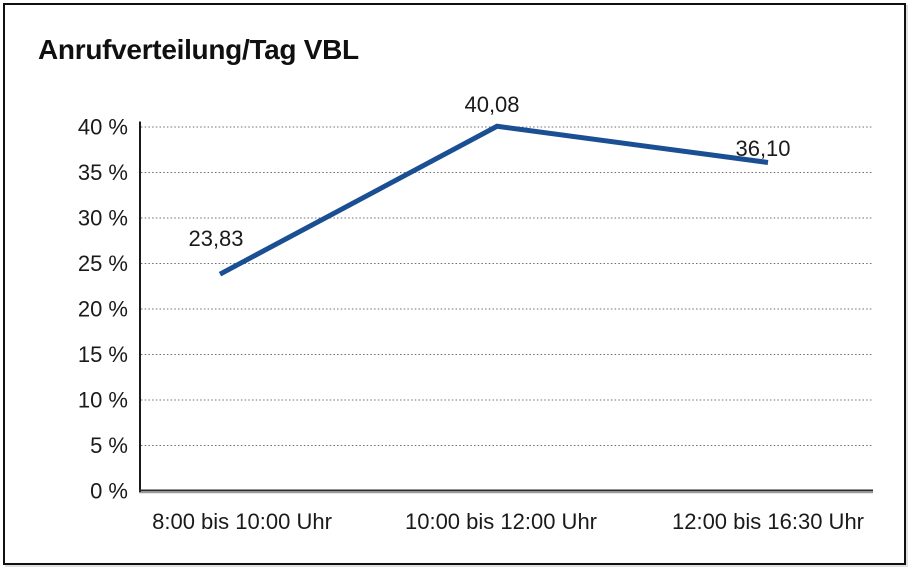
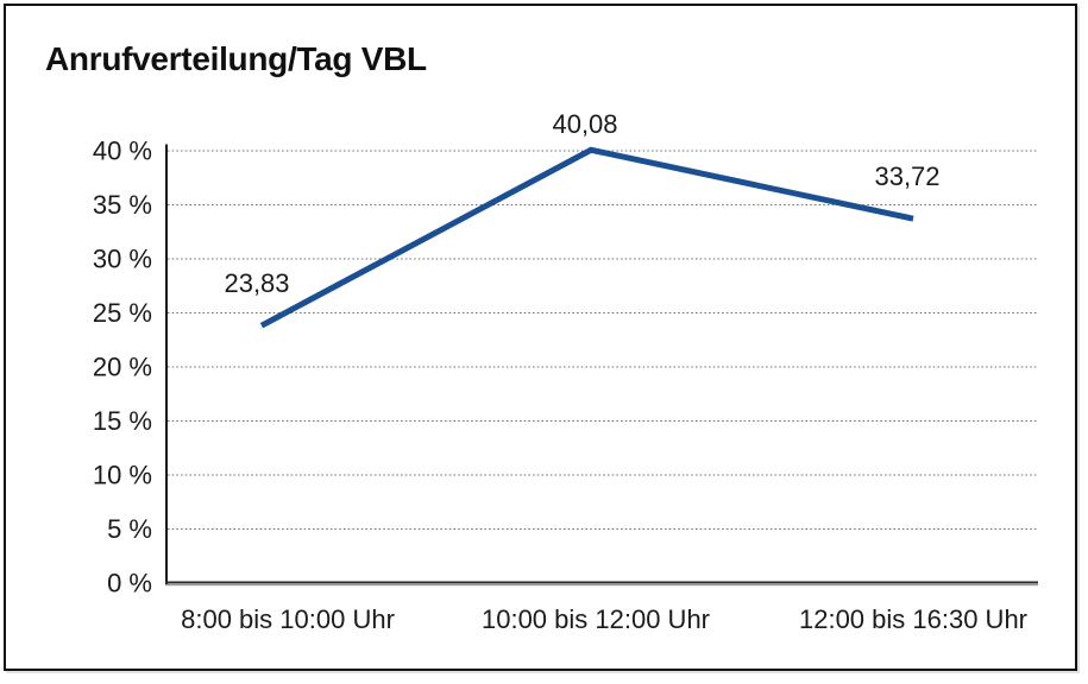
12:00 bis 16:30 Uhr: 36,10 -> 33,72
